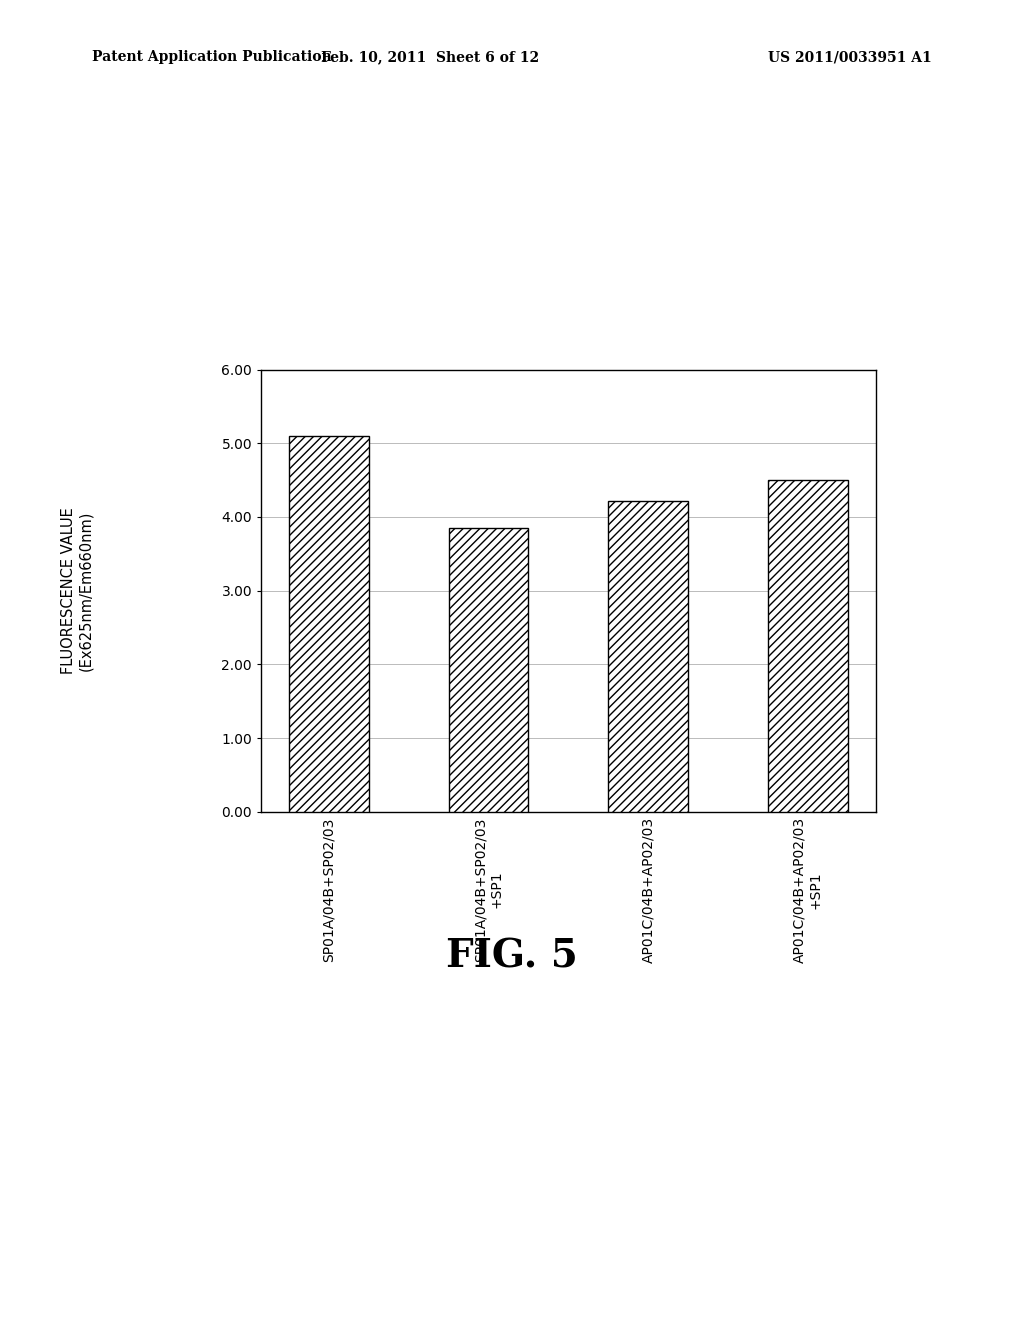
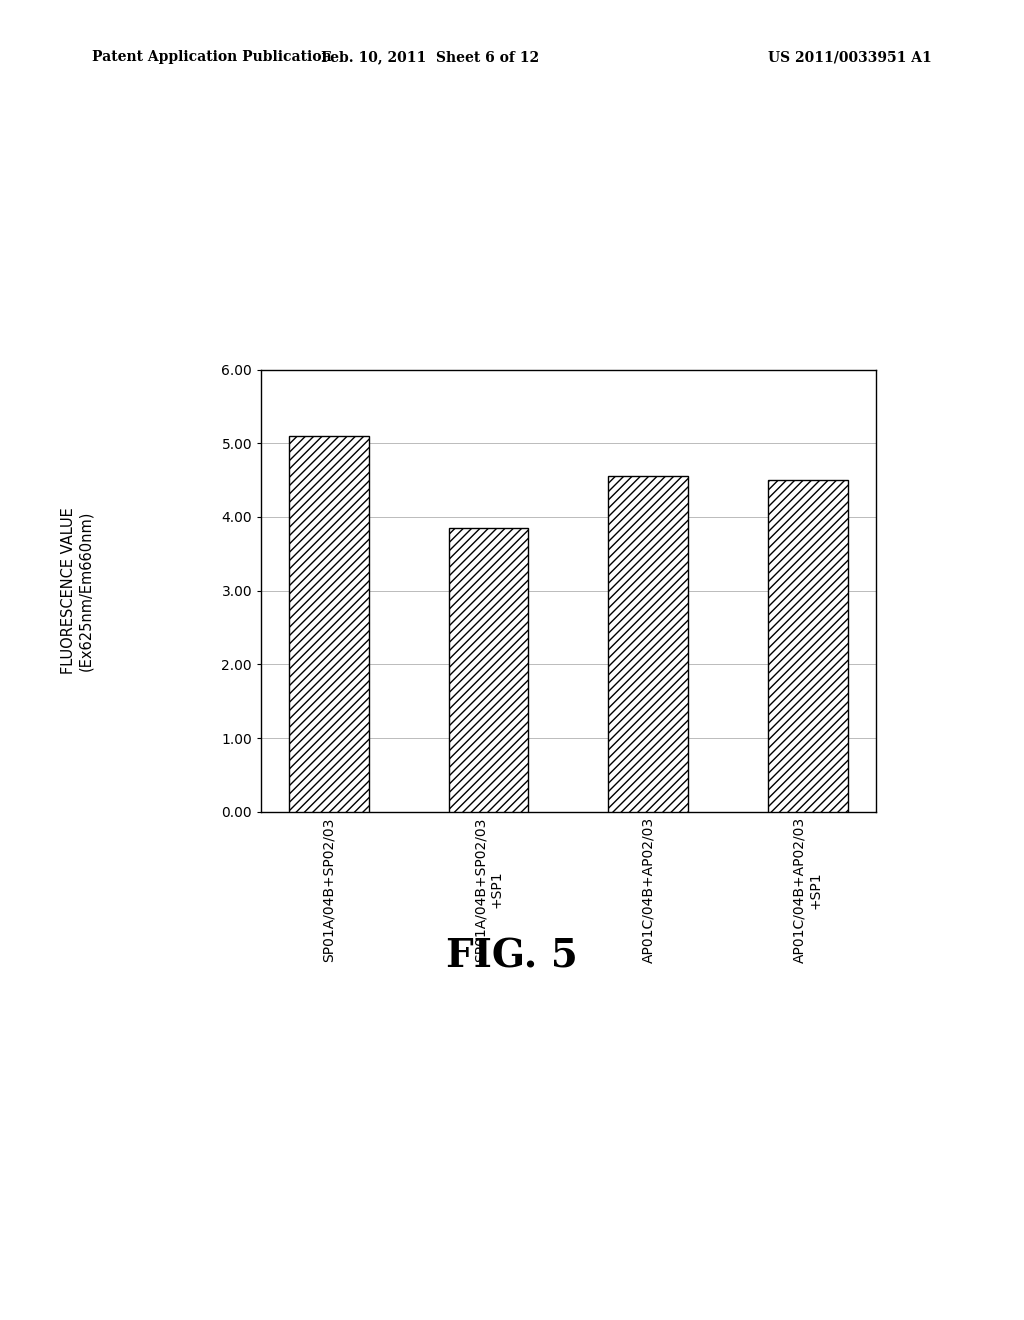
AP01C/04B+AP02/03: 4.22 -> 4.56
